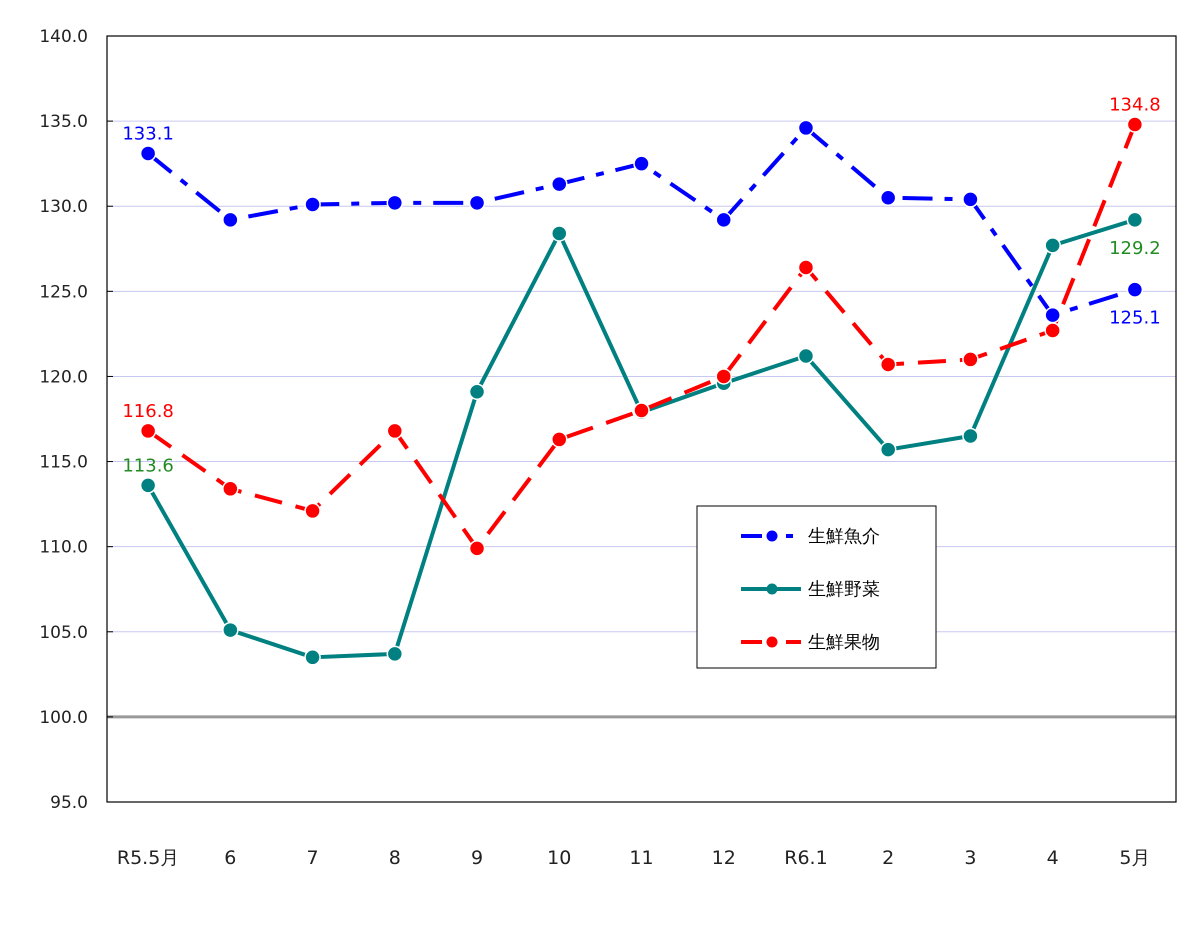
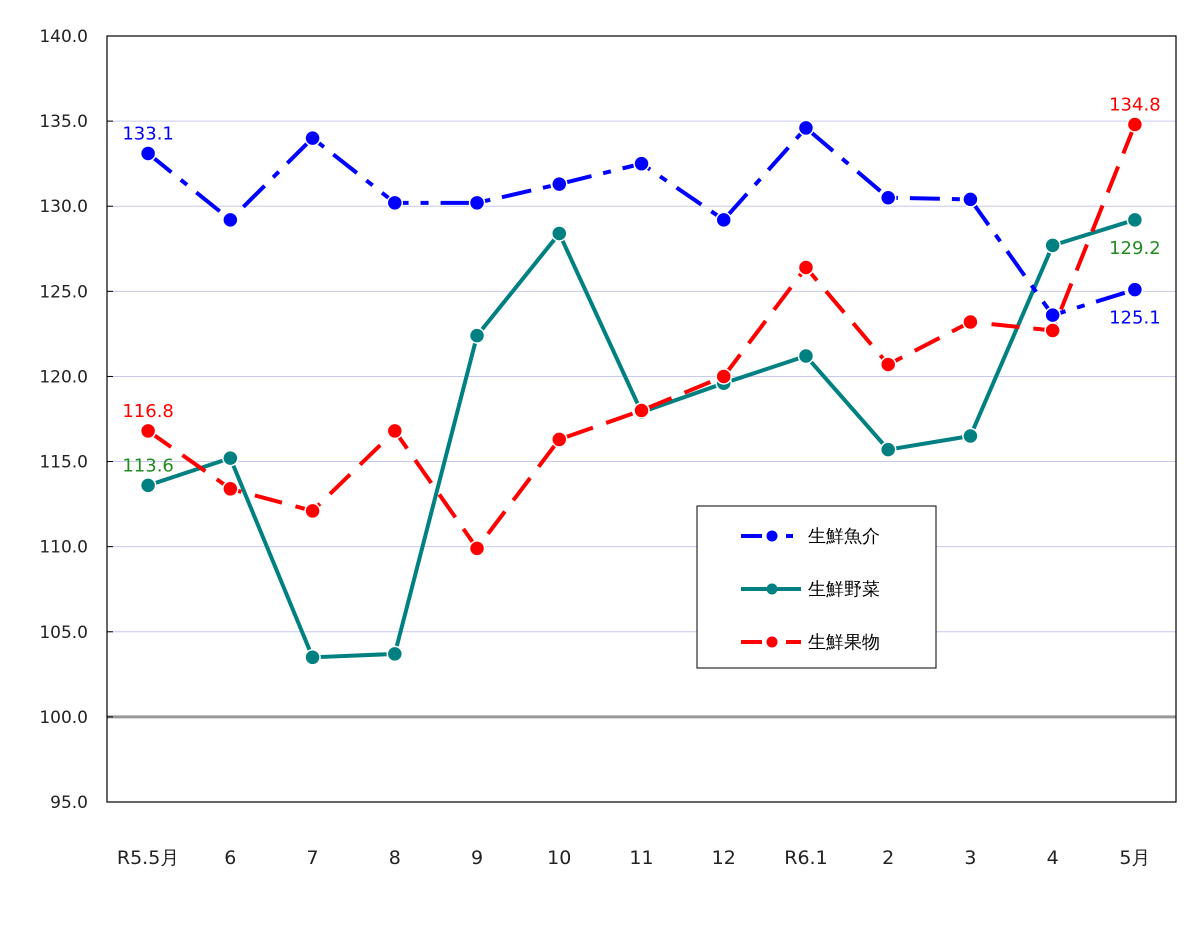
生鮮野菜/6: 105.1 -> 115.2
生鮮魚介/7: 130.1 -> 134.0
生鮮野菜/9: 119.1 -> 122.4
生鮮果物/3: 121.0 -> 123.2
